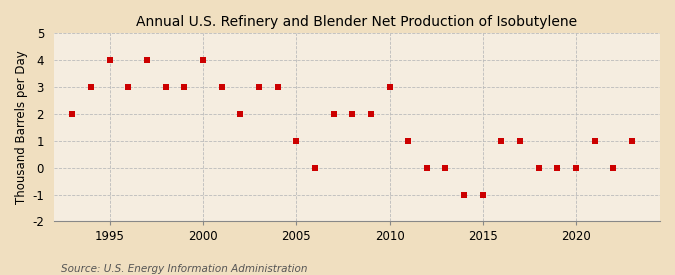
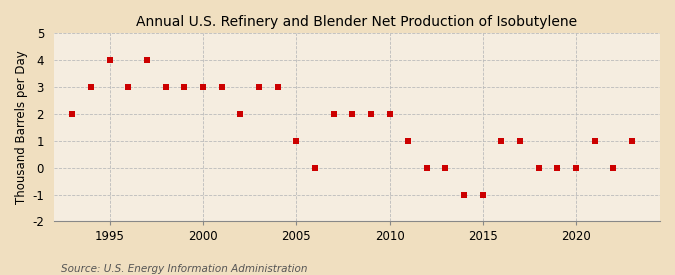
2000: 4 -> 3
2010: 3 -> 2
